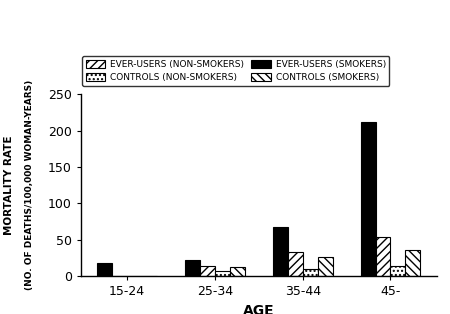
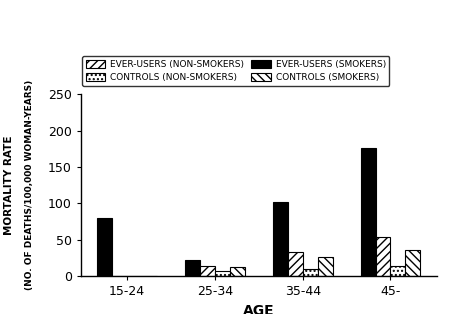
EVER-USERS (SMOKERS)/15-24: 18 -> 80
EVER-USERS (SMOKERS)/35-44: 68 -> 102
EVER-USERS (SMOKERS)/45-: 212 -> 176
